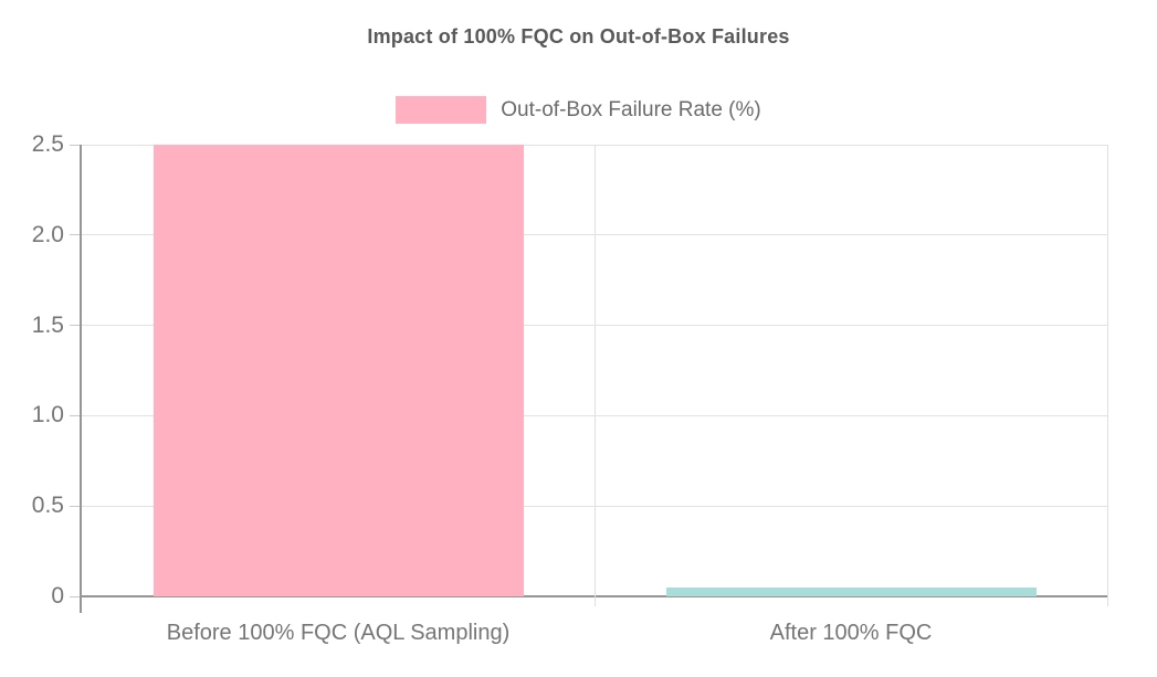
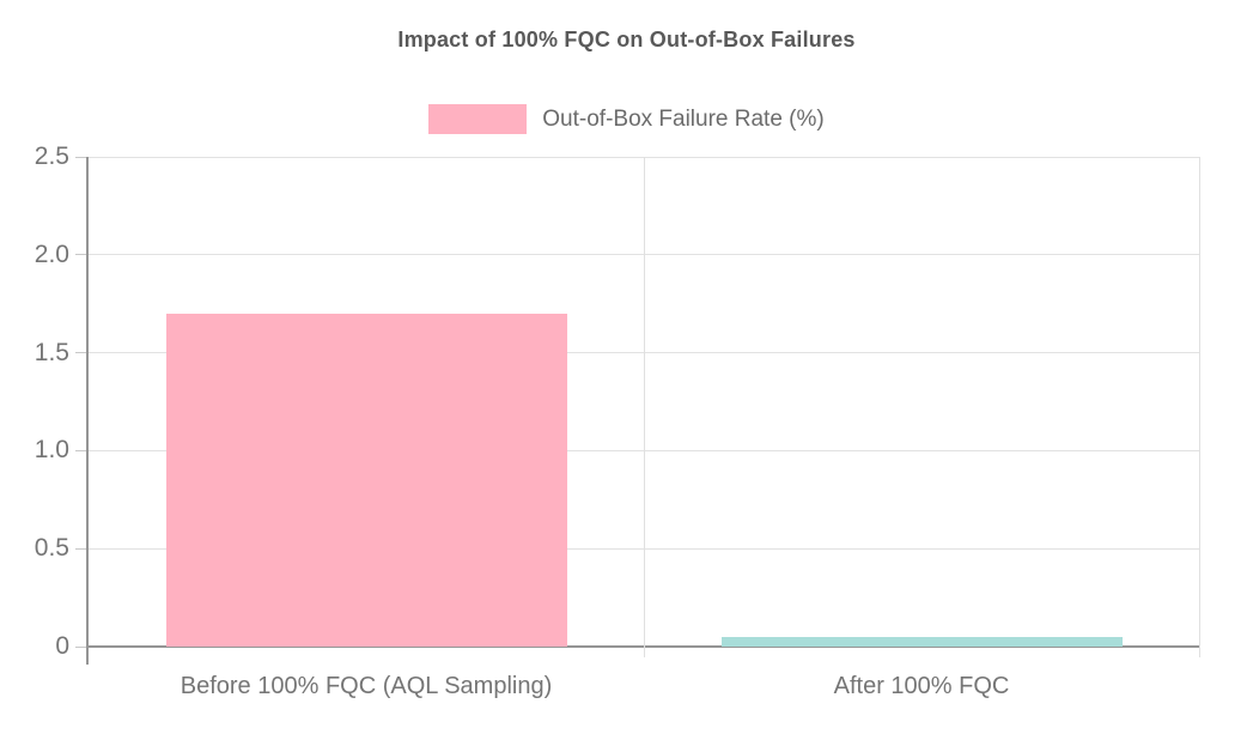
Before 100% FQC (AQL Sampling): 2.50 -> 1.70
